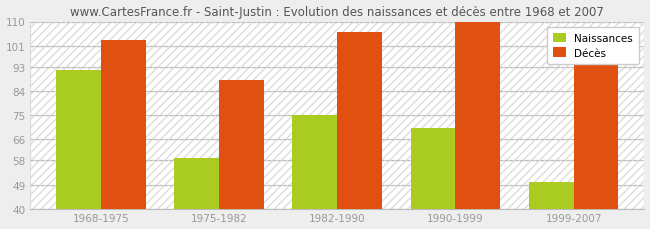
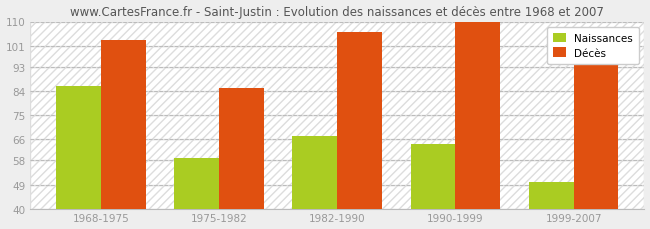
Naissances/1968-1975: 92 -> 86
Décès/1975-1982: 88 -> 85
Naissances/1982-1990: 75 -> 67
Naissances/1990-1999: 70 -> 64
